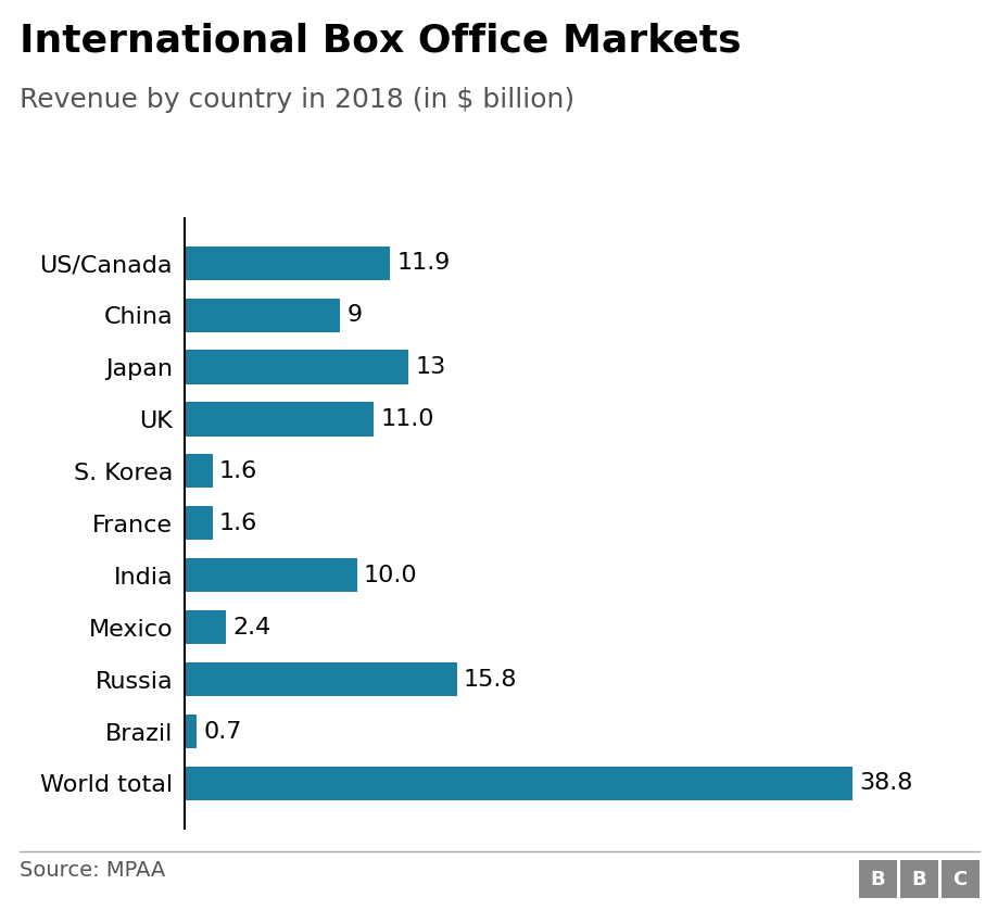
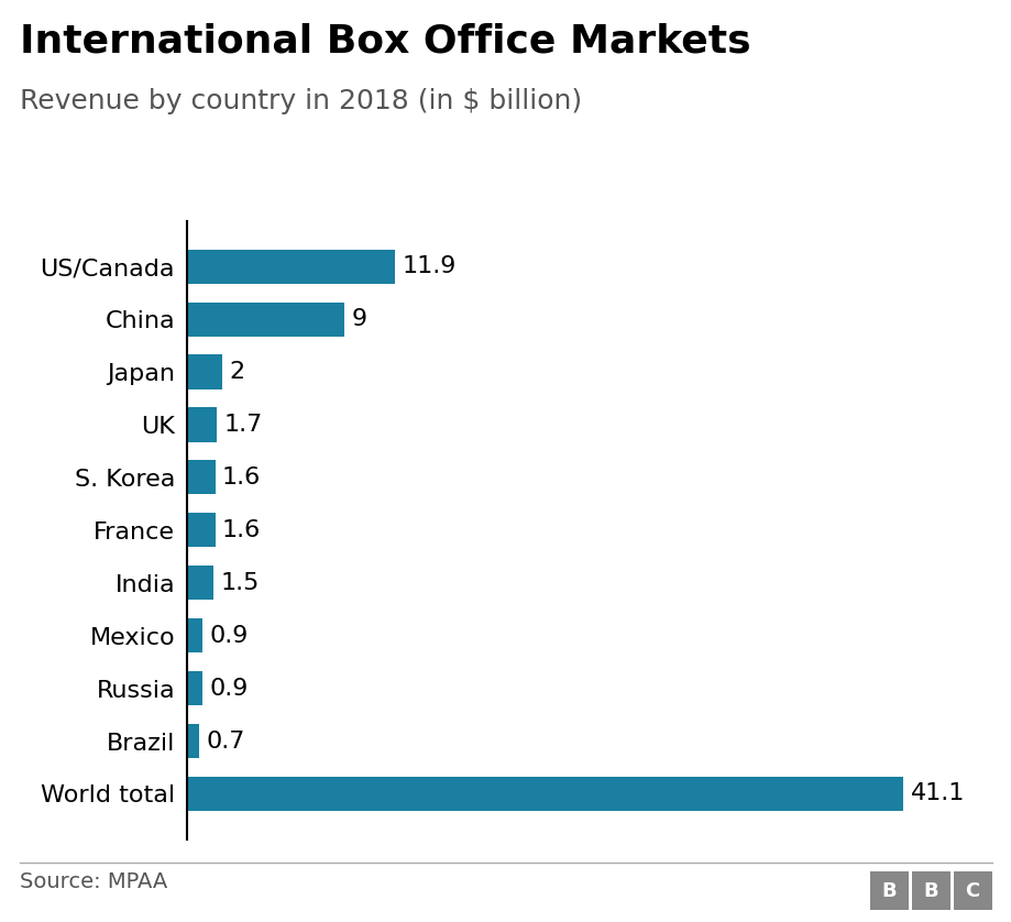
Japan: 13 -> 2
UK: 11.0 -> 1.7
India: 10.0 -> 1.5
Mexico: 2.4 -> 0.9
Russia: 15.8 -> 0.9
World total: 38.8 -> 41.1
